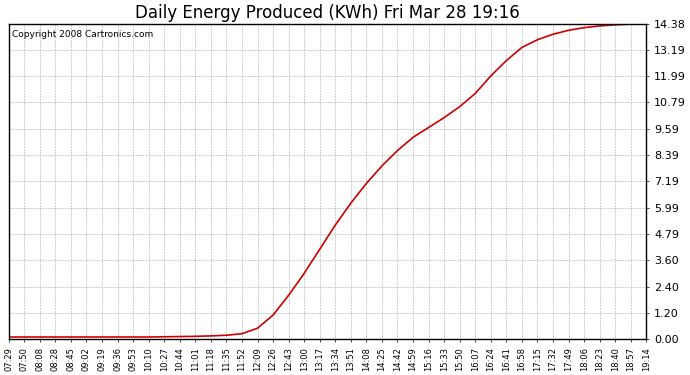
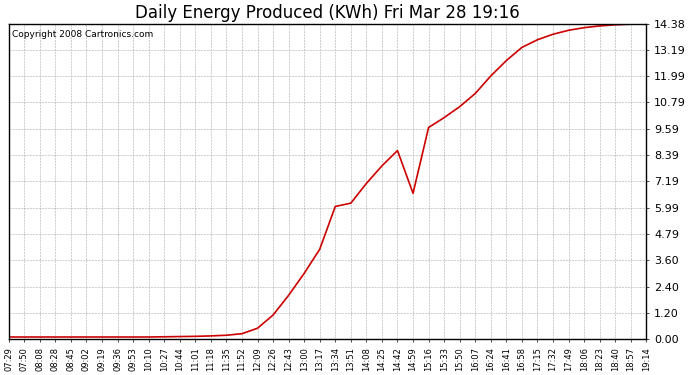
13:34: 5.20 -> 6.05
14:59: 9.20 -> 6.65
